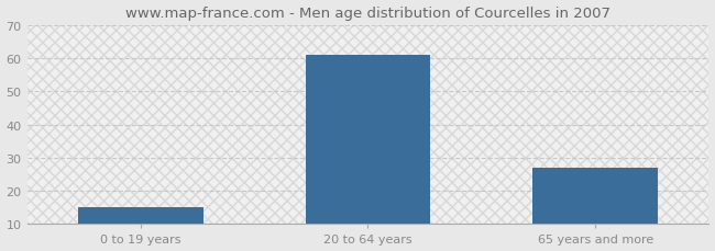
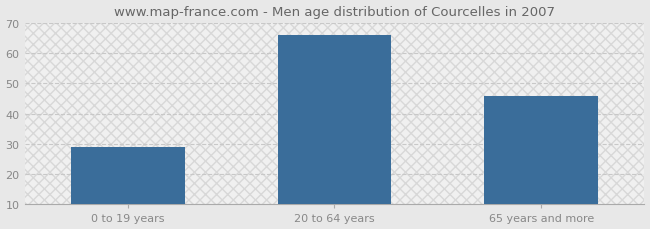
0 to 19 years: 15 -> 29
20 to 64 years: 61 -> 66
65 years and more: 27 -> 46
